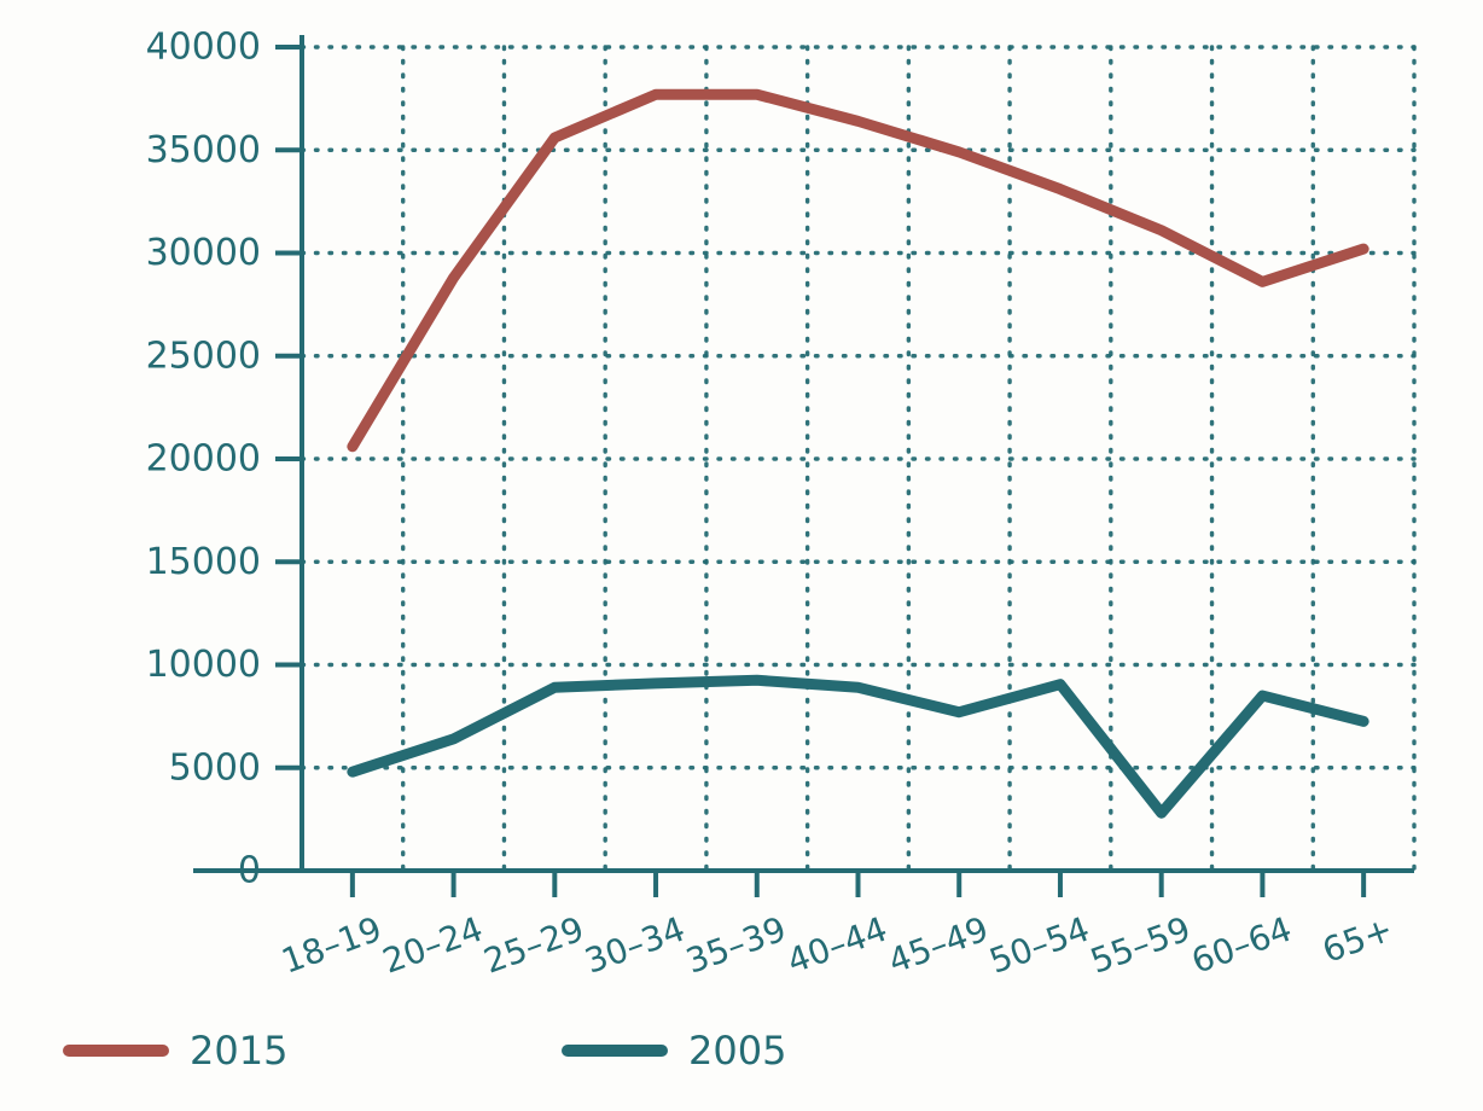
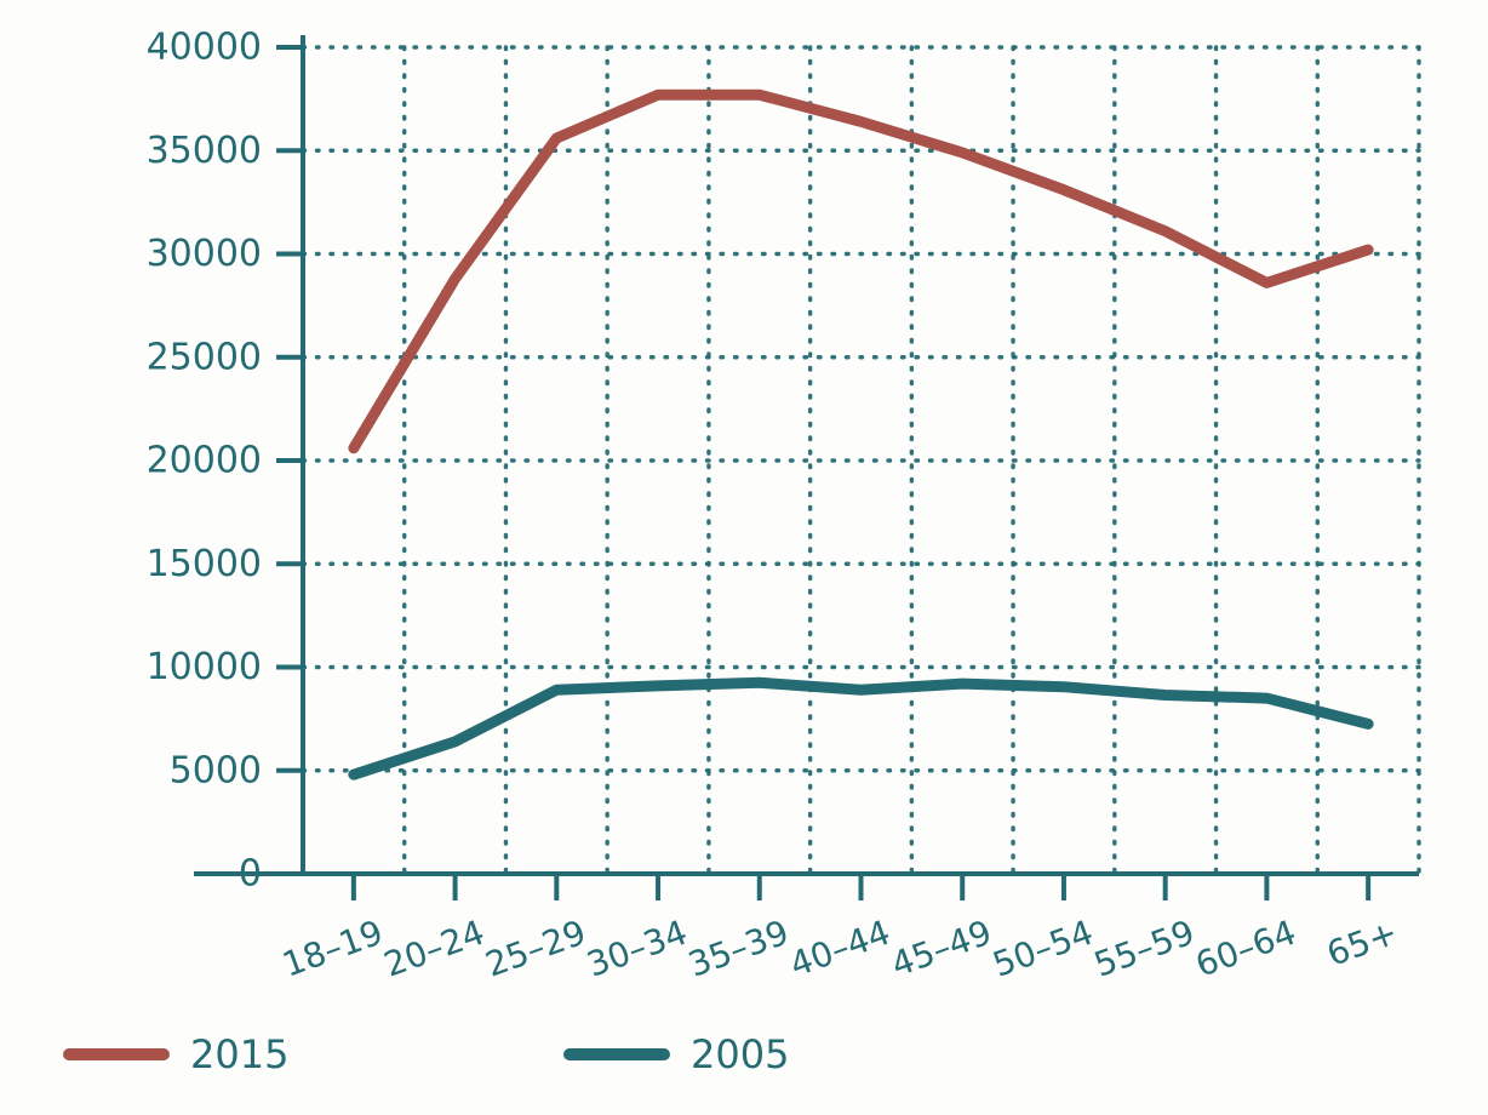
2005/45–49: 7700 -> 9200
2005/55–59: 2800 -> 8600
